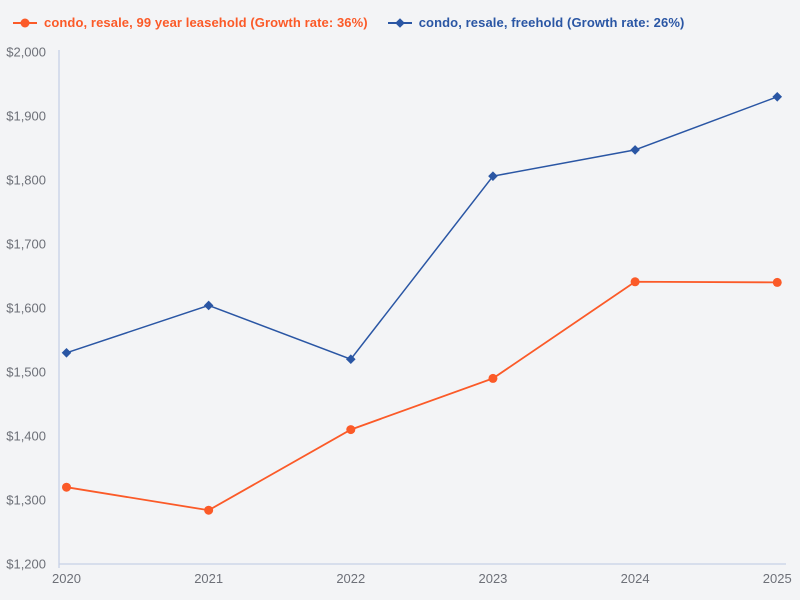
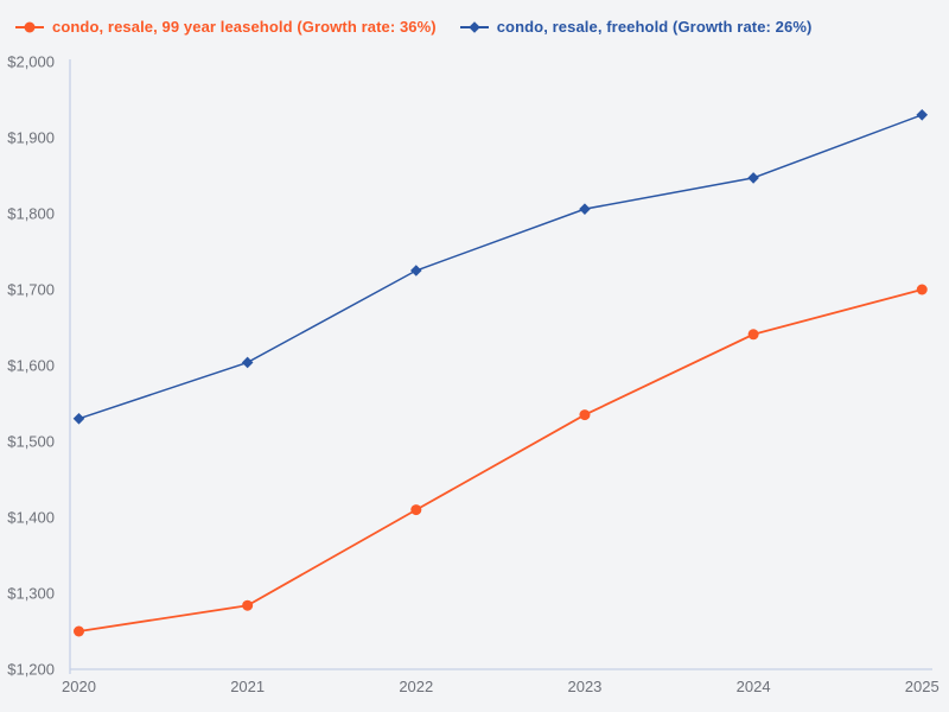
condo, resale, 99 year leasehold (Growth rate: 36%)/2020: $1320 -> $1250
condo, resale, freehold (Growth rate: 26%)/2022: $1520 -> $1720
condo, resale, 99 year leasehold (Growth rate: 36%)/2023: $1490 -> $1540
condo, resale, 99 year leasehold (Growth rate: 36%)/2025: $1640 -> $1700
